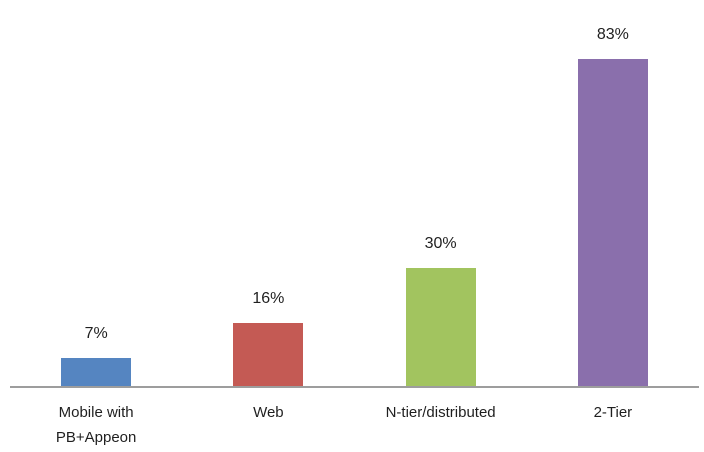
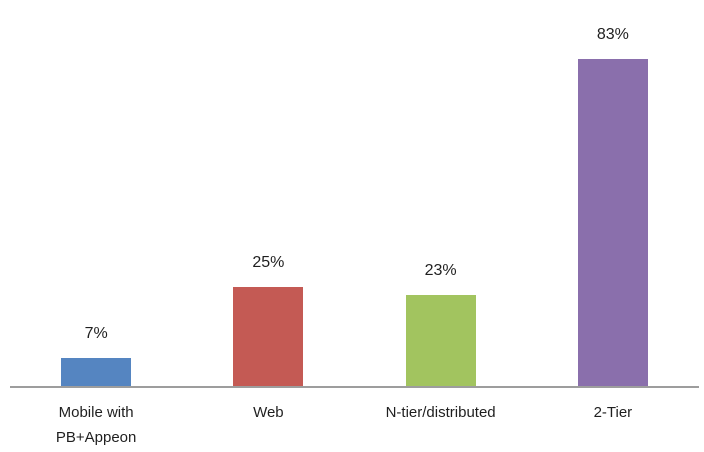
Web: 16% -> 25%
N-tier/distributed: 30% -> 23%
